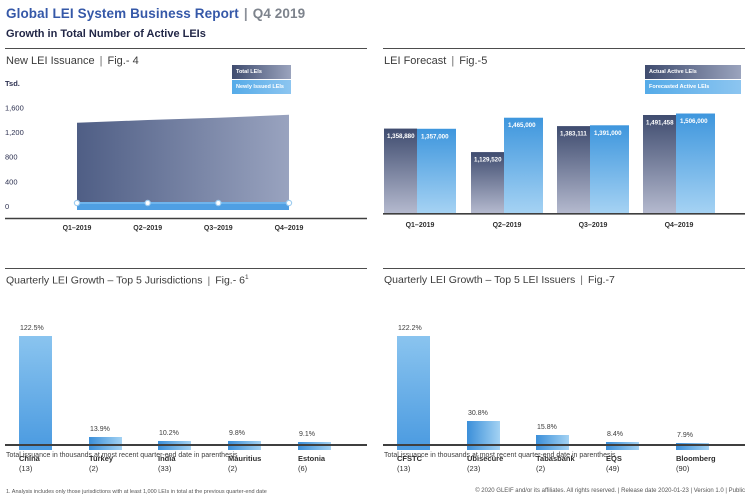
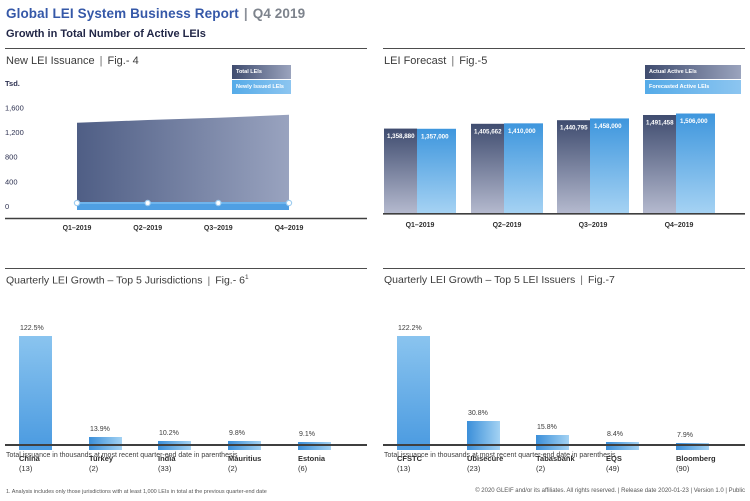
LEI Forecast | Fig.-5/Actual Active LEIs/Q2–2019: 1,129,520 -> 1,405,662
LEI Forecast | Fig.-5/Forecasted Active LEIs/Q2–2019: 1,465,000 -> 1,410,000
LEI Forecast | Fig.-5/Actual Active LEIs/Q3–2019: 1,383,111 -> 1,440,795
LEI Forecast | Fig.-5/Forecasted Active LEIs/Q3–2019: 1,391,000 -> 1,458,000
